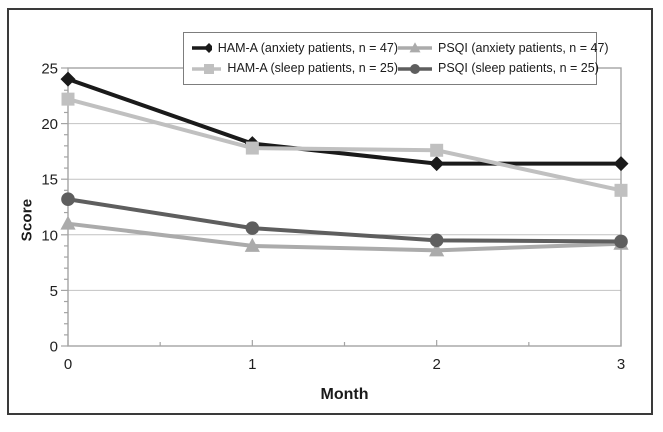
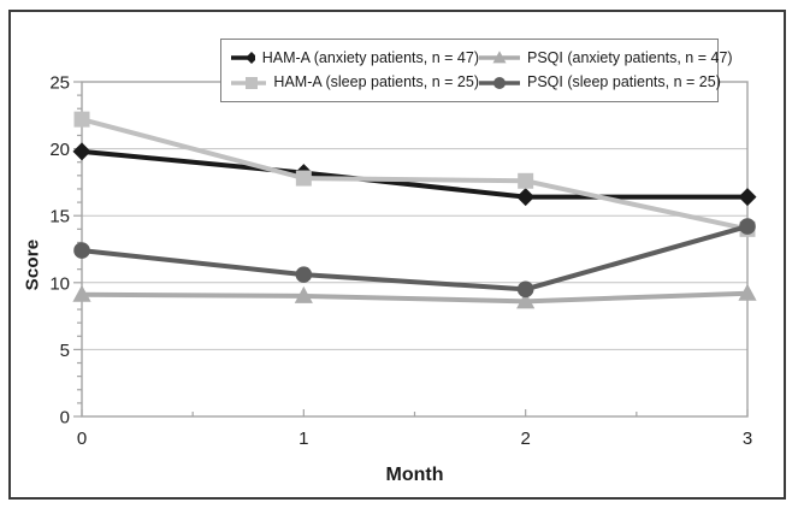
HAM-A (anxiety patients, n = 47)/0: 24.0 -> 19.8
PSQI (anxiety patients, n = 47)/0: 11.0 -> 9.1
PSQI (sleep patients, n = 25)/0: 13.2 -> 12.4
PSQI (sleep patients, n = 25)/3: 9.4 -> 14.2
